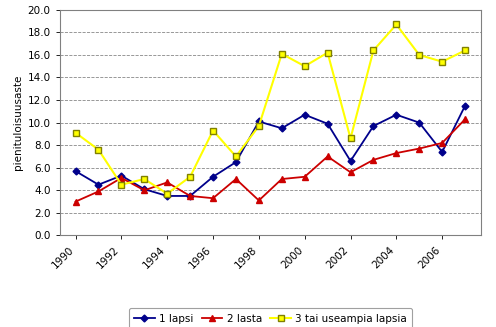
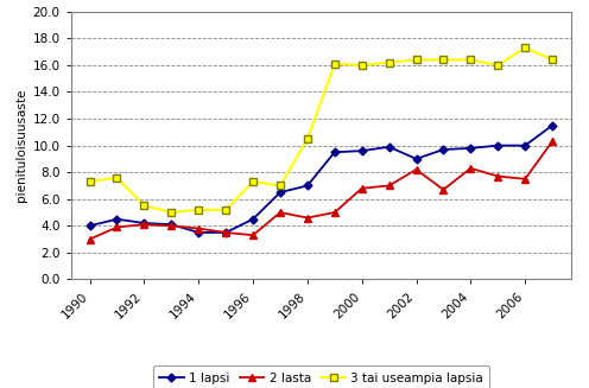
1 lapsi/1990: 5.7 -> 4.0
3 tai useampia lapsia/1990: 9.1 -> 7.3
1 lapsi/1992: 5.3 -> 4.2
2 lasta/1992: 5.1 -> 4.1
3 tai useampia lapsia/1992: 4.5 -> 5.5
2 lasta/1994: 4.7 -> 3.8
3 tai useampia lapsia/1994: 3.7 -> 5.2
1 lapsi/1996: 5.2 -> 4.5
3 tai useampia lapsia/1996: 9.3 -> 7.3
1 lapsi/1998: 10.1 -> 7.0
2 lasta/1998: 3.1 -> 4.6
3 tai useampia lapsia/1998: 9.7 -> 10.5
1 lapsi/2000: 10.7 -> 9.6
2 lasta/2000: 5.2 -> 6.8
3 tai useampia lapsia/2000: 15.0 -> 16.0
1 lapsi/2002: 6.6 -> 9.0
2 lasta/2002: 5.6 -> 8.2
3 tai useampia lapsia/2002: 8.6 -> 16.4
1 lapsi/2004: 10.7 -> 9.8
2 lasta/2004: 7.3 -> 8.3
3 tai useampia lapsia/2004: 18.7 -> 16.4
1 lapsi/2006: 7.4 -> 10.0
2 lasta/2006: 8.2 -> 7.5
3 tai useampia lapsia/2006: 15.4 -> 17.3
